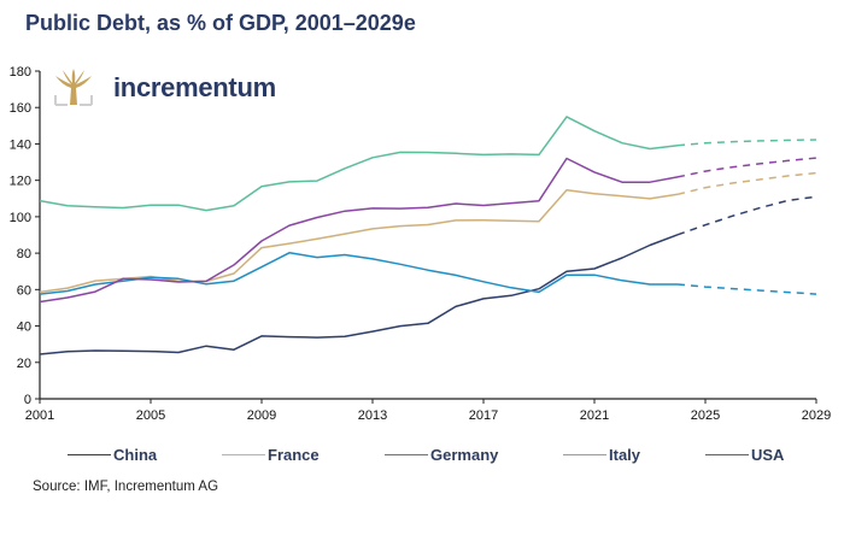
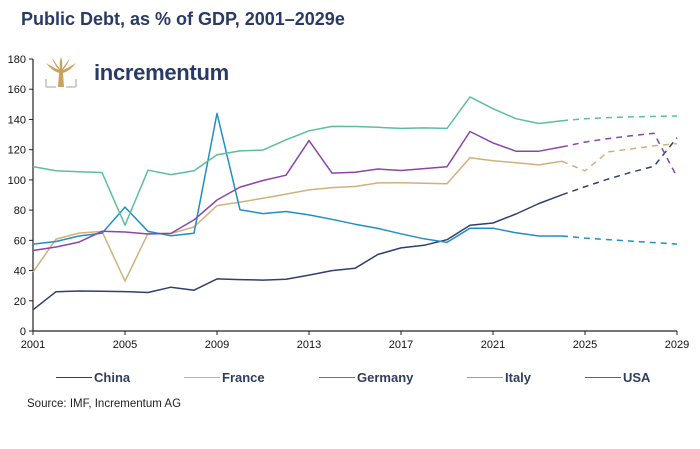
China/2001: 24 -> 14
France/2001: 59 -> 39
France/2005: 67 -> 33
Germany/2005: 67 -> 82
Italy/2005: 106 -> 70
Germany/2009: 72 -> 144
USA/2013: 105 -> 126
France/2025: 116 -> 106
China/2029: 111 -> 128
USA/2029: 132 -> 102
